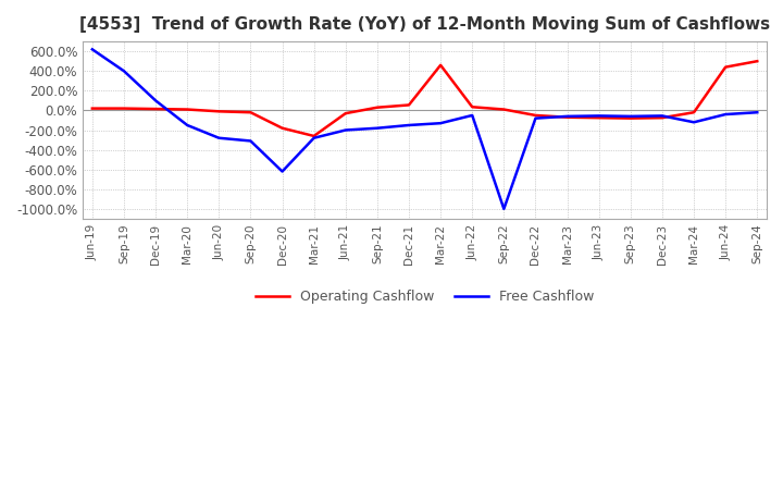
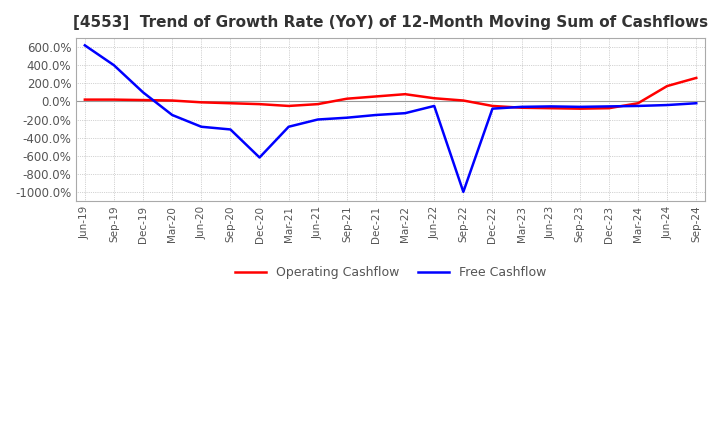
Operating Cashflow/Dec-20: -180% -> -30%
Operating Cashflow/Mar-21: -260% -> -50%
Operating Cashflow/Mar-22: 460% -> 80%
Free Cashflow/Mar-24: -120% -> -50%
Operating Cashflow/Jun-24: 440% -> 170%
Operating Cashflow/Sep-24: 500% -> 260%
